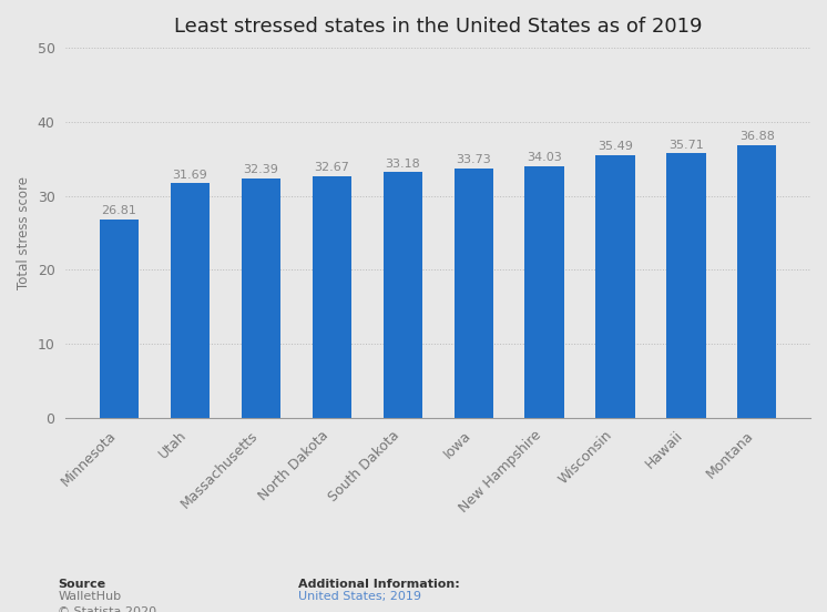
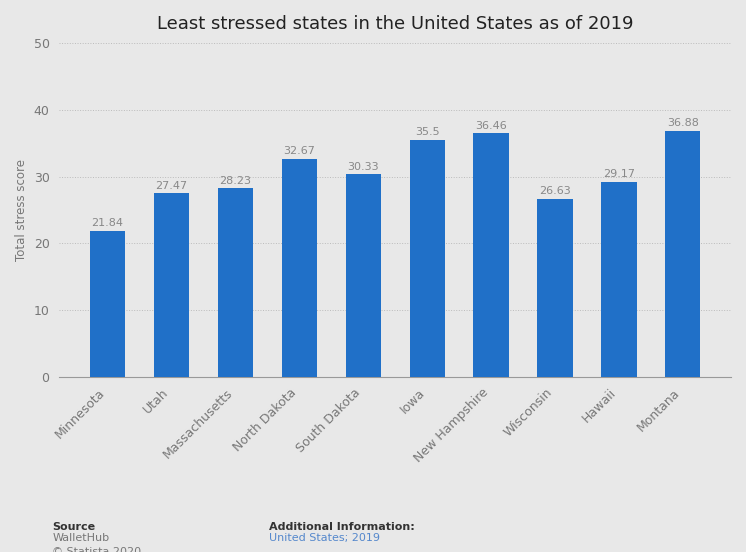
Minnesota: 26.81 -> 21.84
Utah: 31.69 -> 27.47
Massachusetts: 32.39 -> 28.23
South Dakota: 33.18 -> 30.33
Iowa: 33.73 -> 35.5
New Hampshire: 34.03 -> 36.46
Wisconsin: 35.49 -> 26.63
Hawaii: 35.71 -> 29.17
